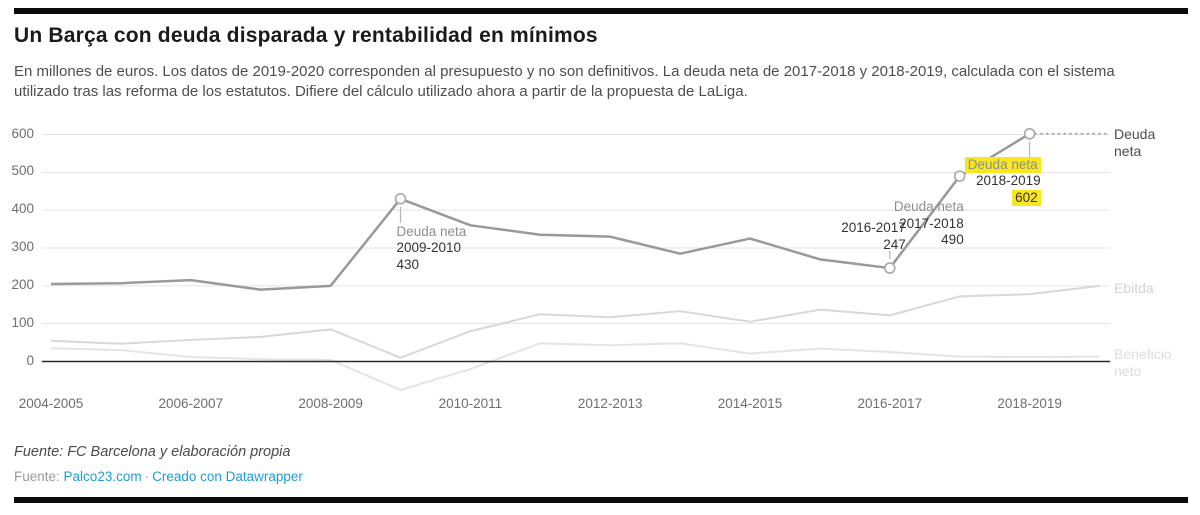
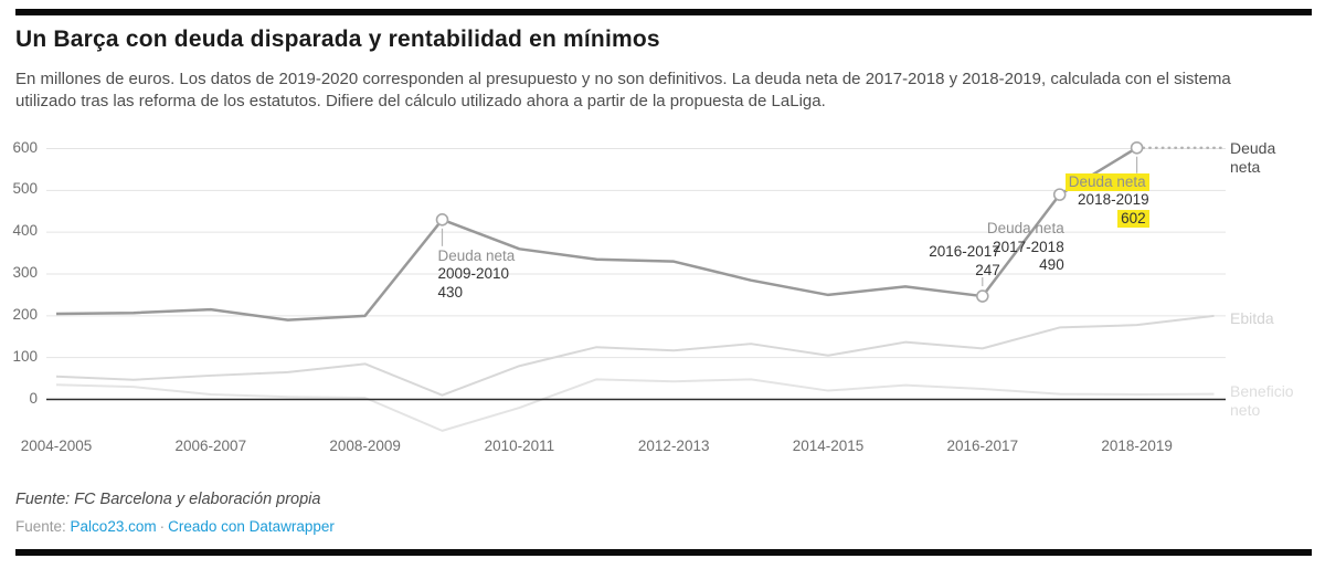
Deuda neta/2014-2015: 320 -> 250
